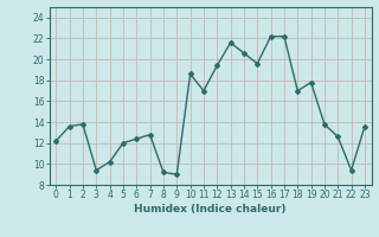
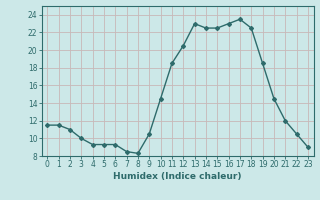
0: 12.2 -> 11.5
1: 13.6 -> 11.5
2: 13.8 -> 11.0
3: 9.4 -> 10.0
4: 10.2 -> 9.3
5: 12.0 -> 9.3
6: 12.4 -> 9.3
7: 12.8 -> 8.5
8: 9.2 -> 8.3
9: 9.0 -> 10.5
10: 18.6 -> 14.5
11: 17.0 -> 18.5
12: 19.4 -> 20.5
13: 21.6 -> 23.0
14: 20.6 -> 22.5
15: 19.6 -> 22.5
16: 22.2 -> 23.0
17: 22.2 -> 23.5
18: 17.0 -> 22.5
19: 17.8 -> 18.5
20: 13.8 -> 14.5
21: 12.6 -> 12.0
22: 9.4 -> 10.5
23: 13.6 -> 9.0
